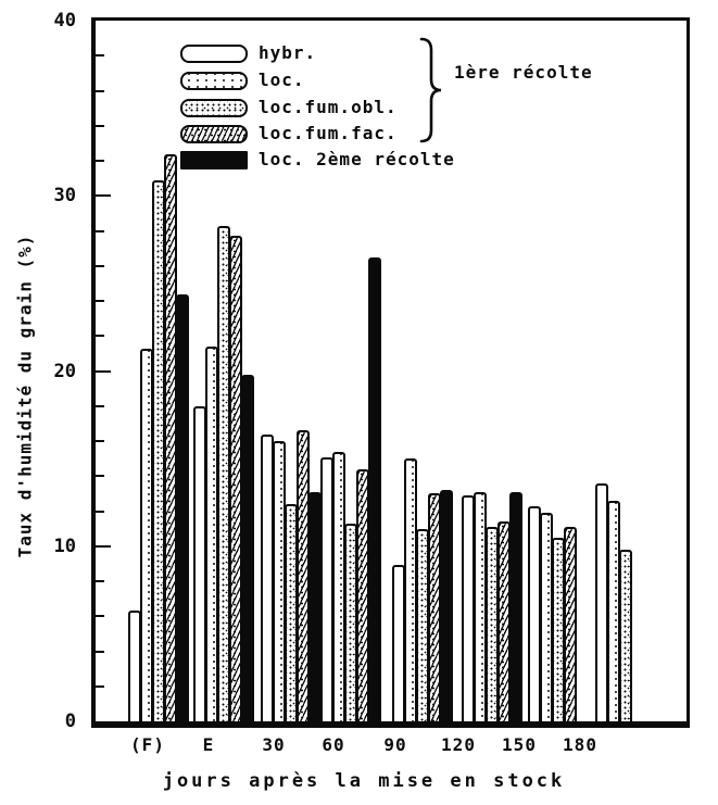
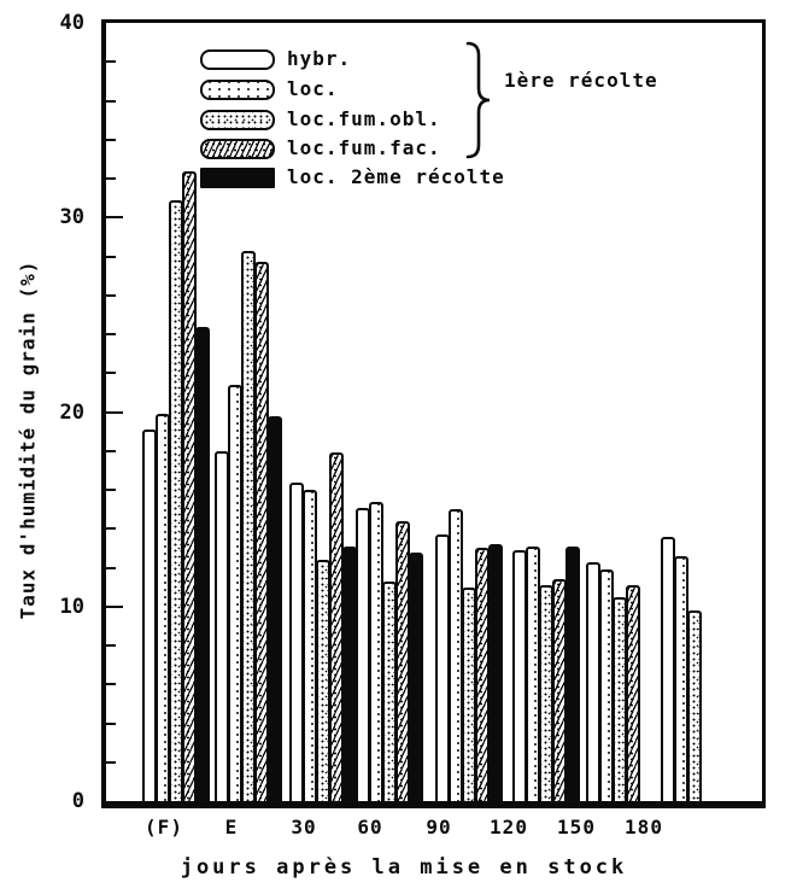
hybr./(F): 6.3 -> 19.1
loc./(F): 21.3 -> 19.9
loc.fum.fac./30: 16.6 -> 17.9
loc. 2ème récolte/60: 26.5 -> 12.8
hybr./90: 8.9 -> 13.7
